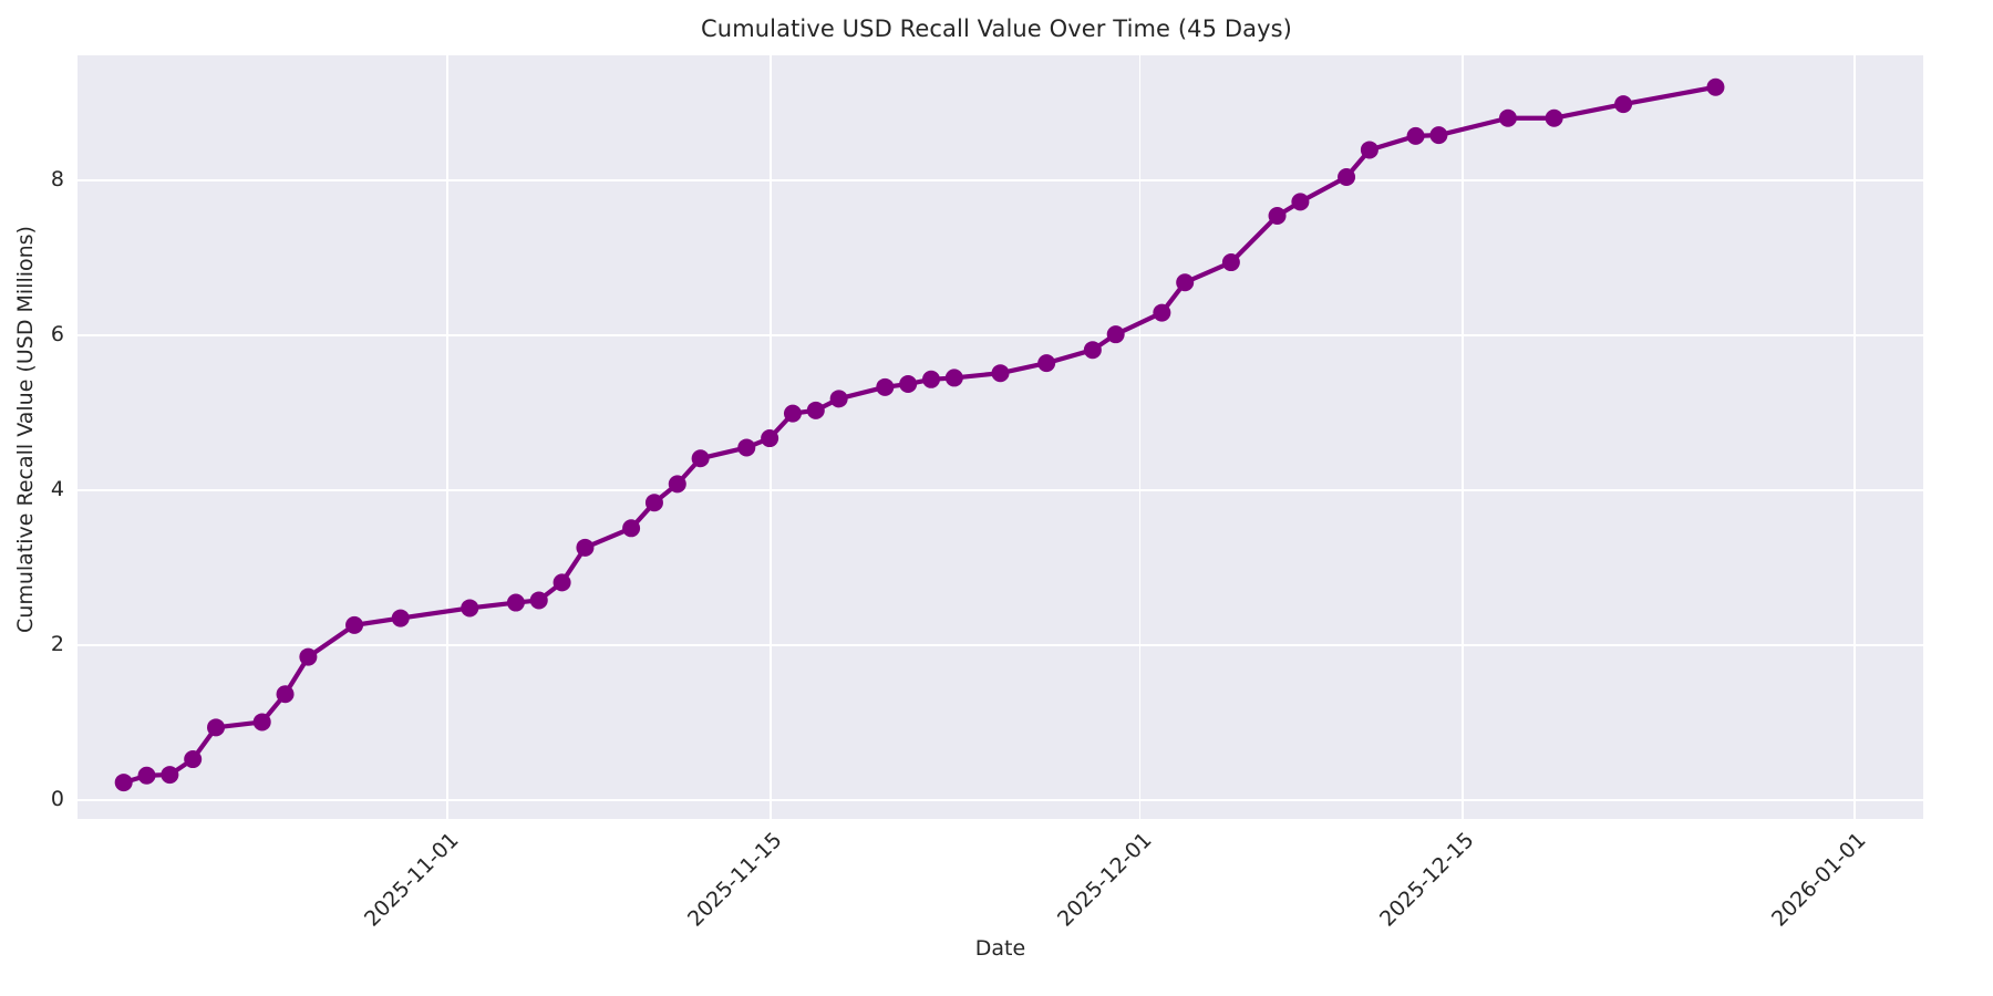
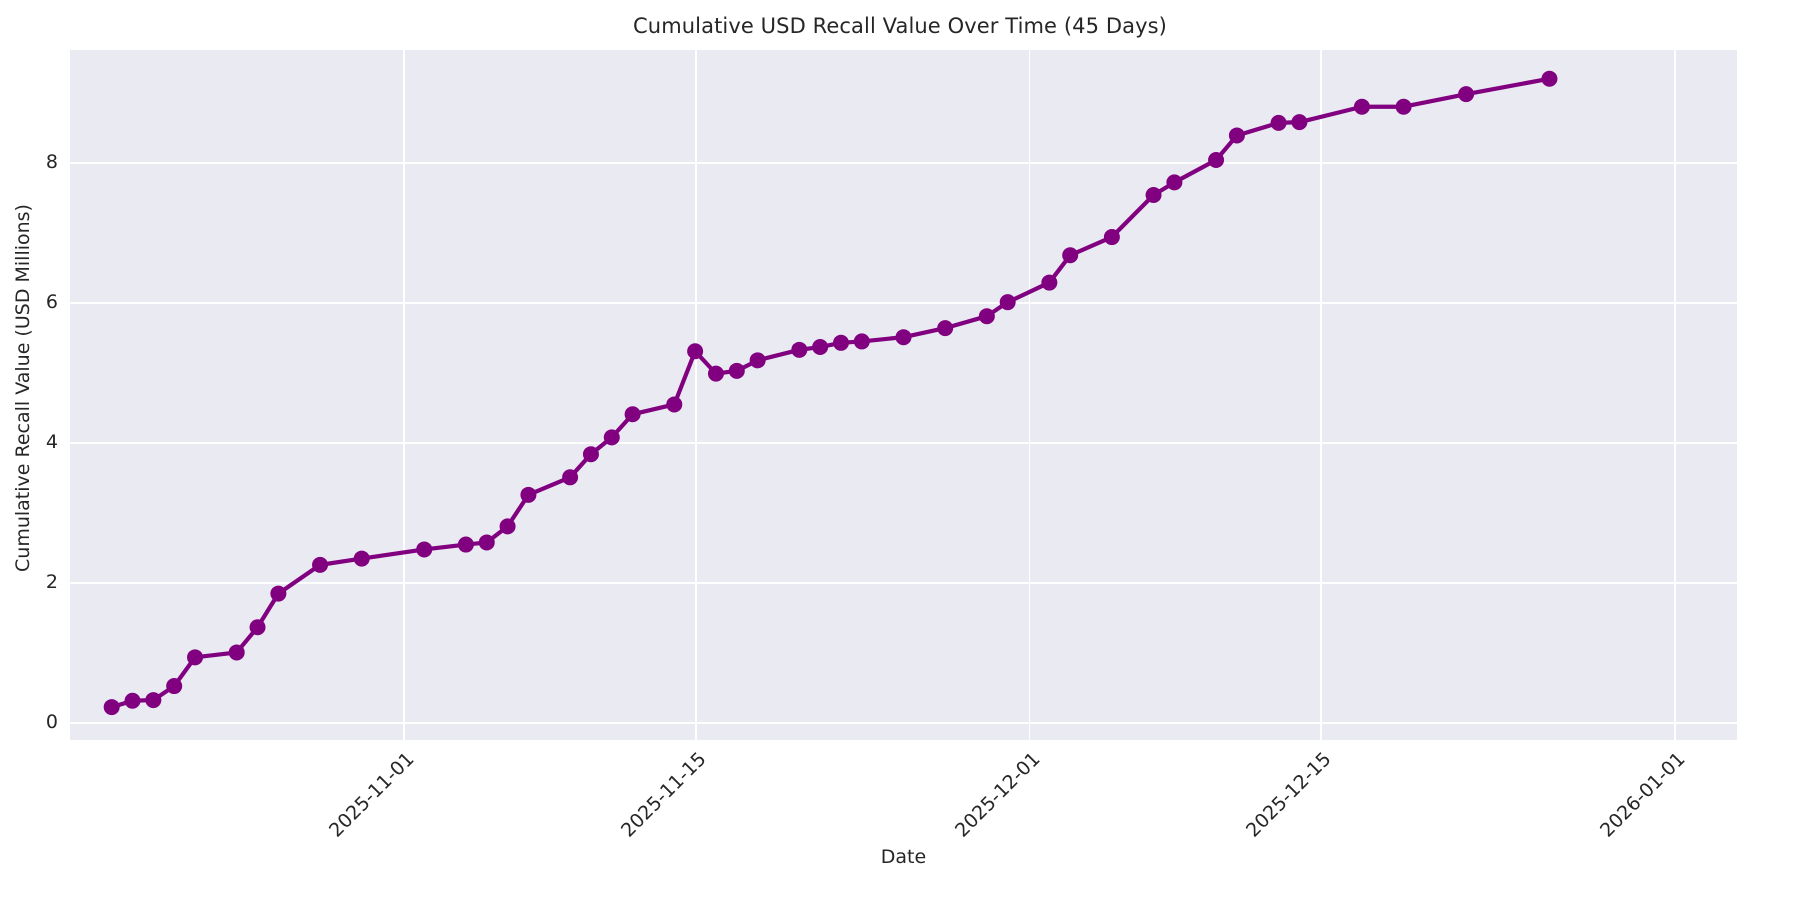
2025-11-15: 4.7 -> 5.3
